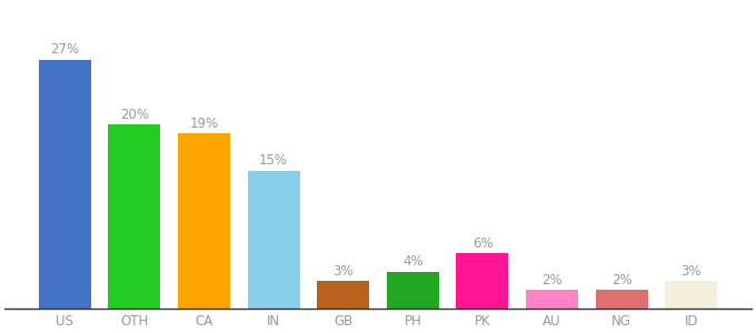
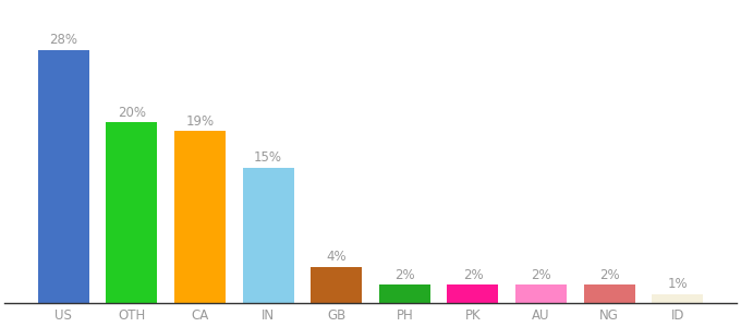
US: 27% -> 28%
GB: 3% -> 4%
PH: 4% -> 2%
PK: 6% -> 2%
ID: 3% -> 1%
